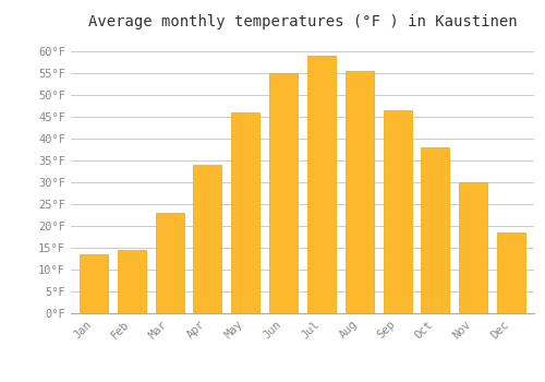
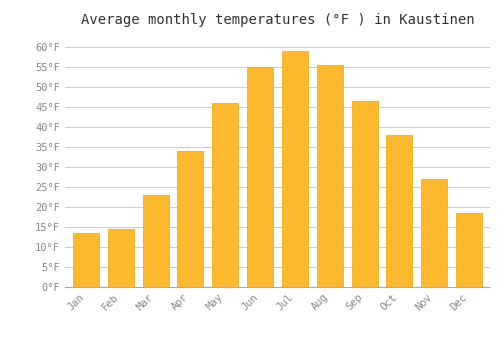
Nov: 30.0°F -> 27.0°F
